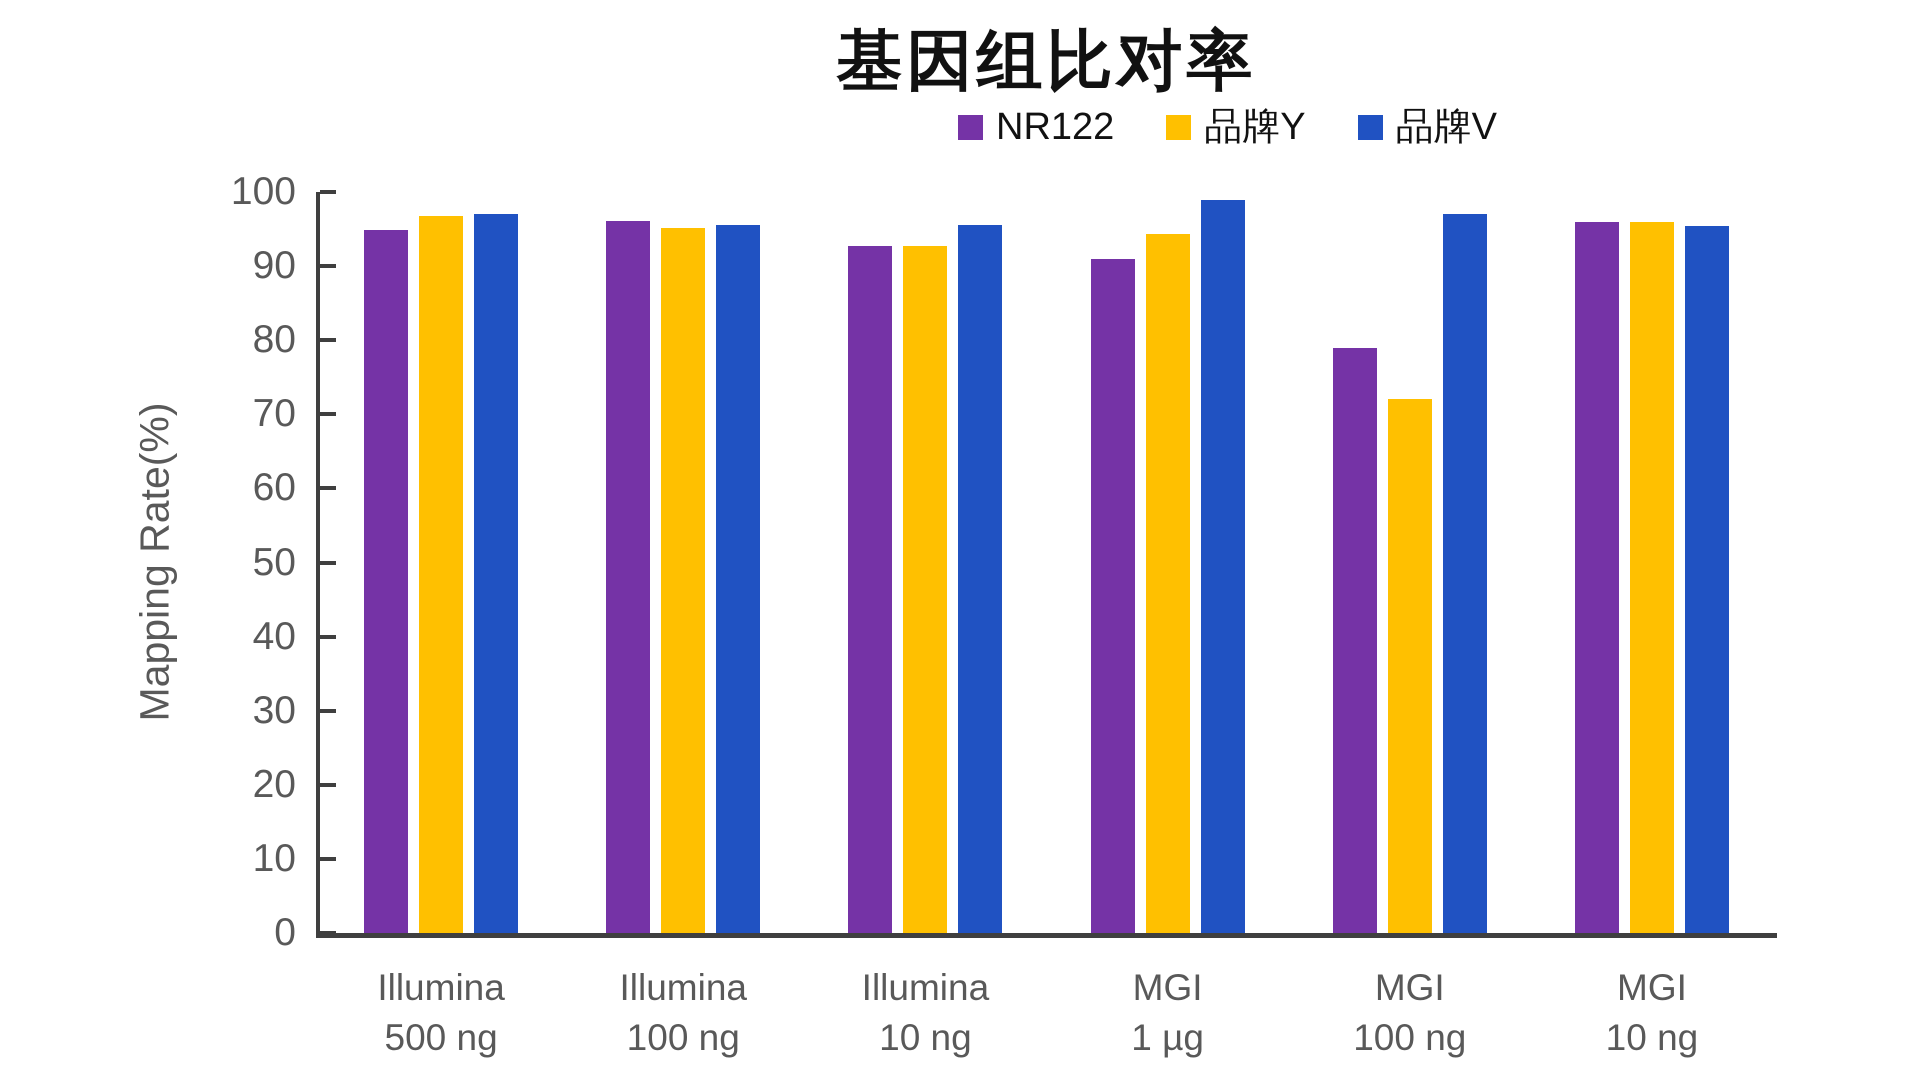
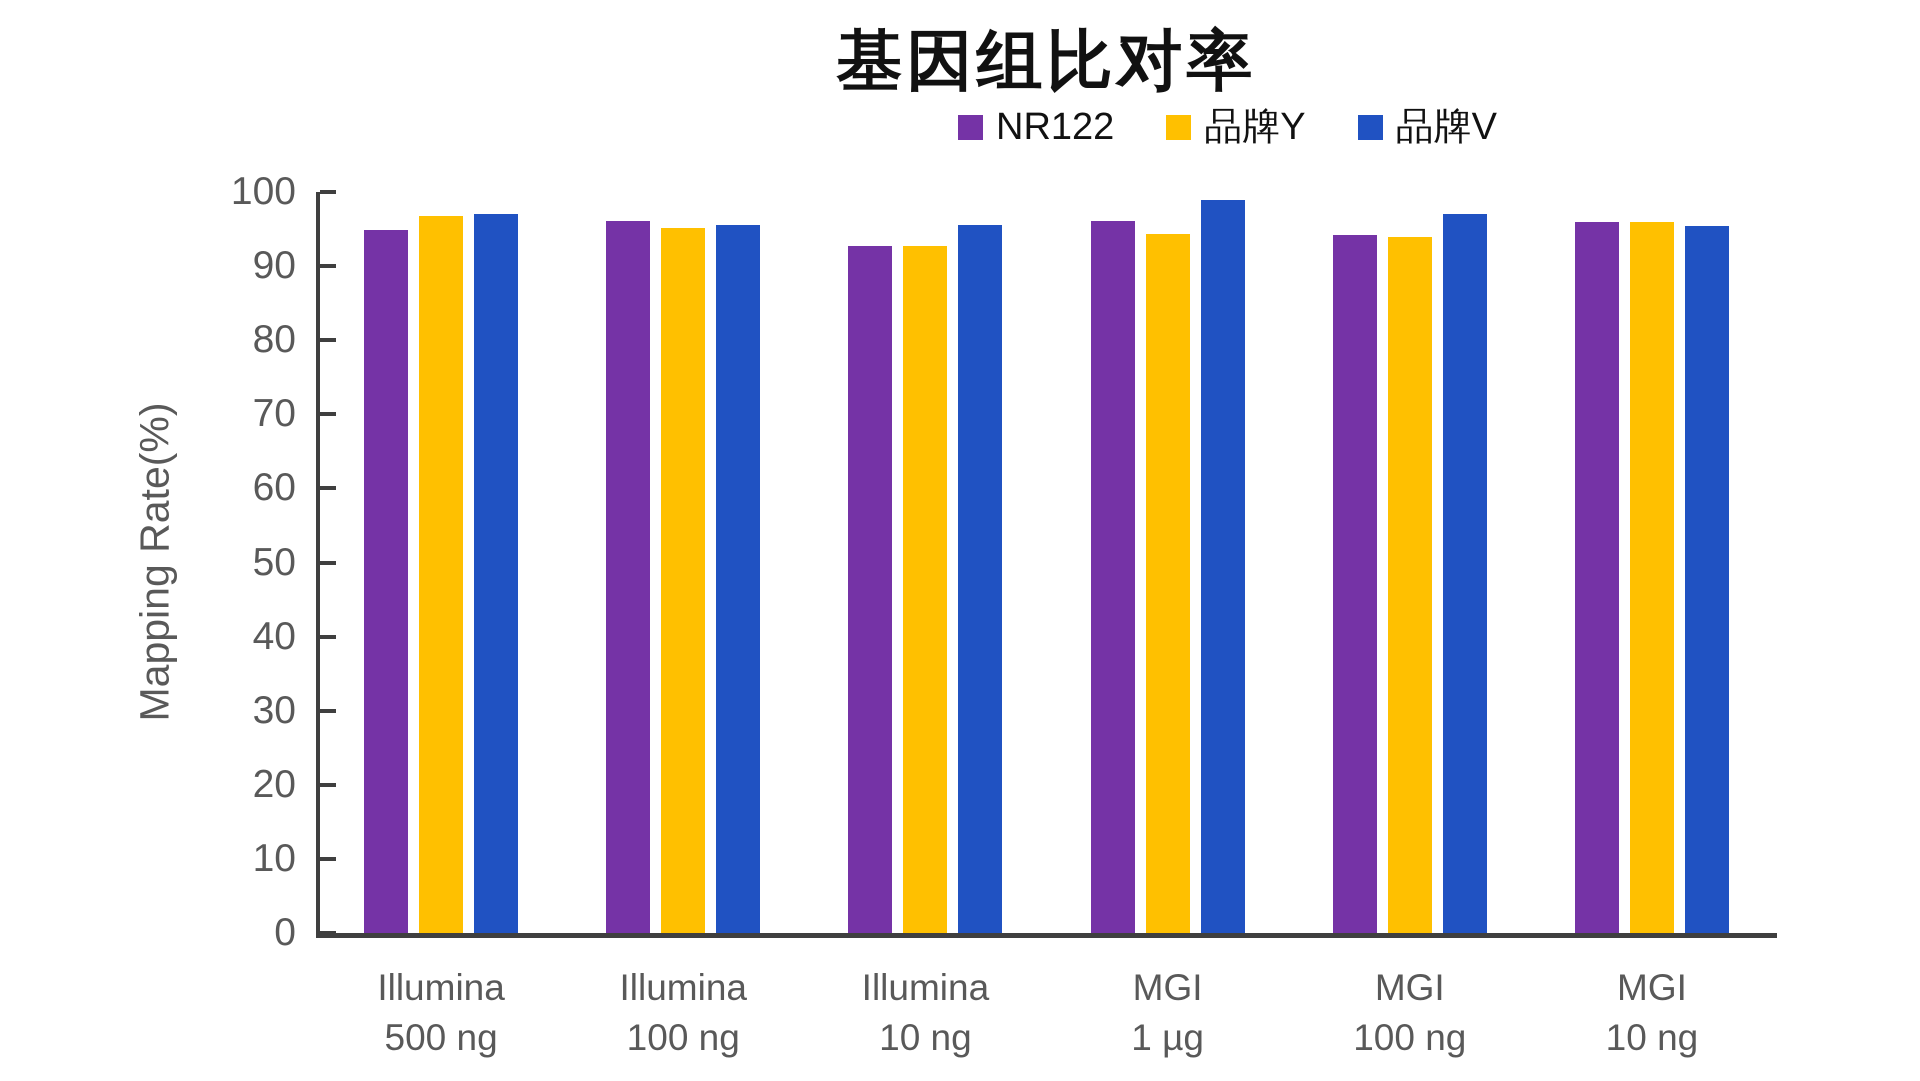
NR122/MGI 1 µg: 91 -> 96
NR122/MGI 100 ng: 79 -> 94
品牌Y/MGI 100 ng: 72 -> 94
